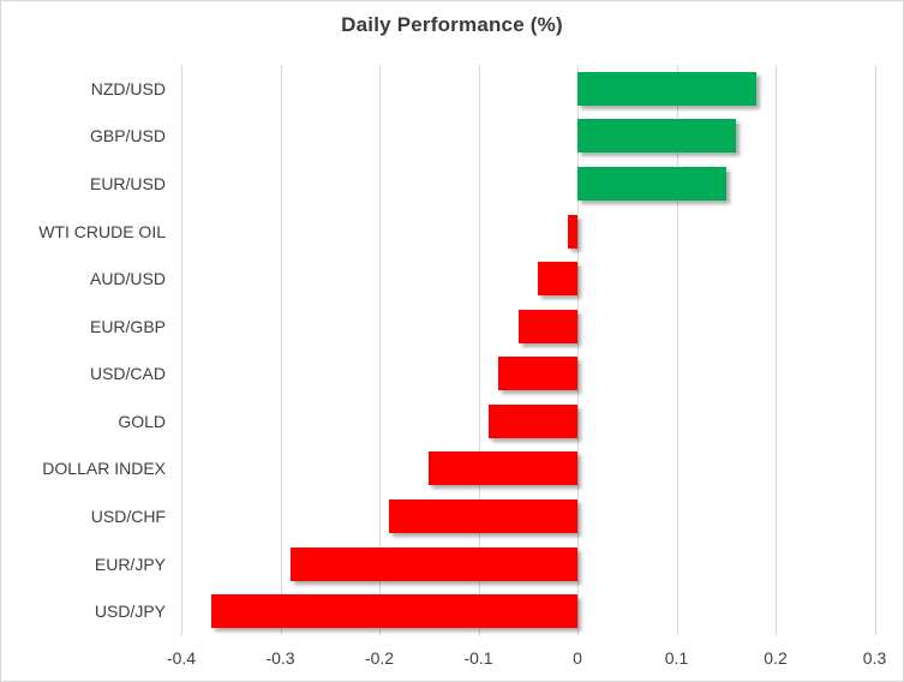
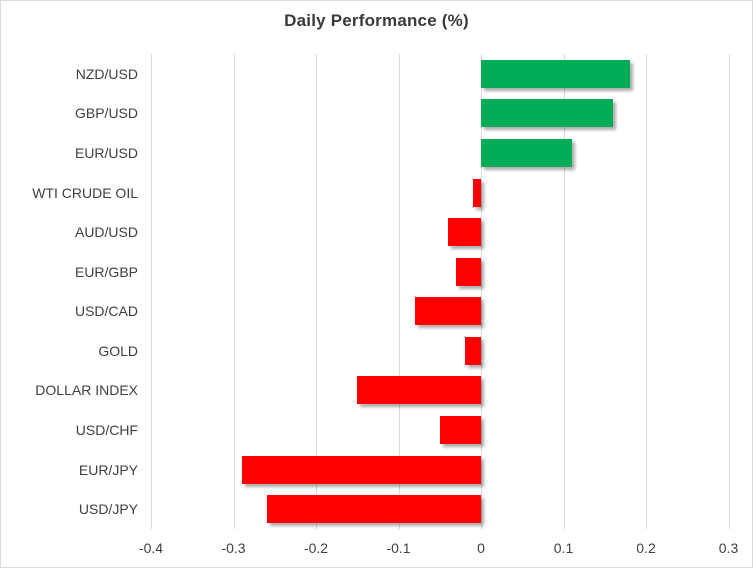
EUR/USD: 0.15 -> 0.11
EUR/GBP: -0.06 -> -0.03
GOLD: -0.09 -> -0.02
USD/CHF: -0.19 -> -0.05
USD/JPY: -0.37 -> -0.26
